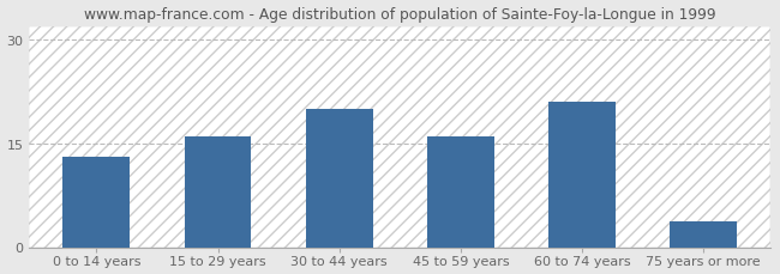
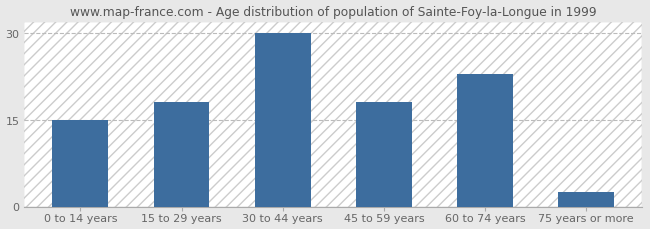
0 to 14 years: 13.0 -> 15.0
15 to 29 years: 16.0 -> 18.0
30 to 44 years: 20.0 -> 30.0
45 to 59 years: 16.0 -> 18.0
60 to 74 years: 21.0 -> 23.0
75 years or more: 3.8 -> 2.5
